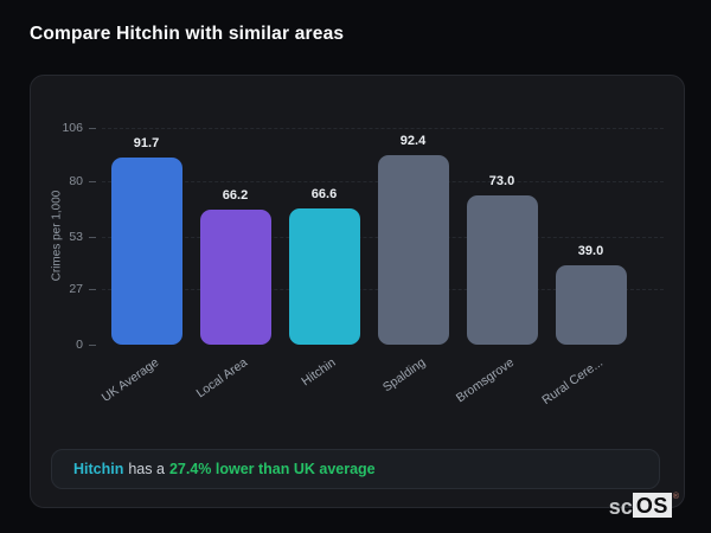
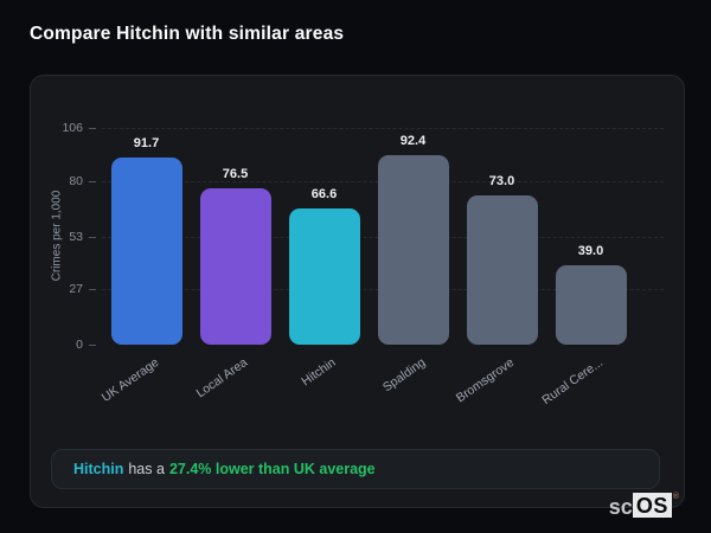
Local Area: 66.2 -> 76.5
